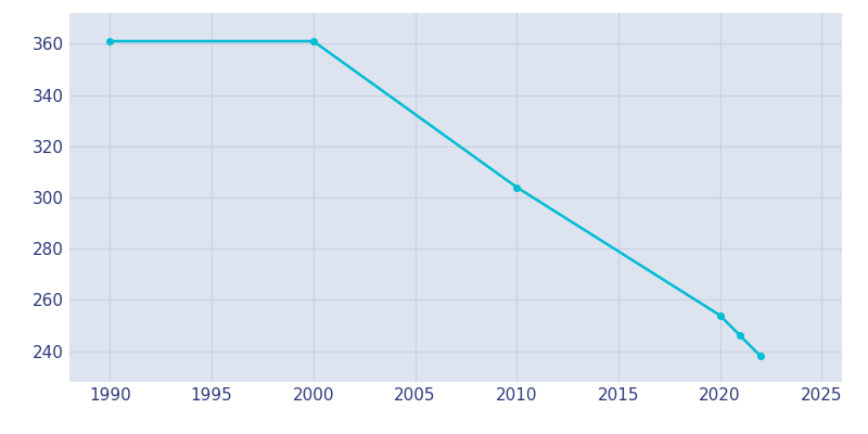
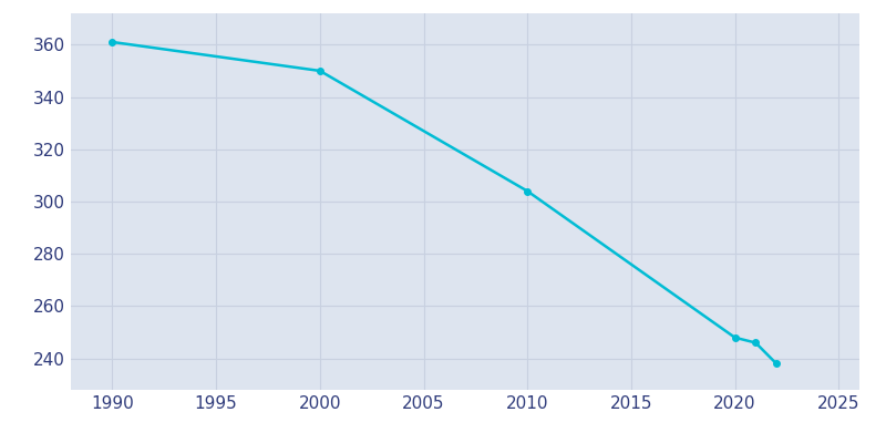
2000: 361 -> 350
2020: 254 -> 248
